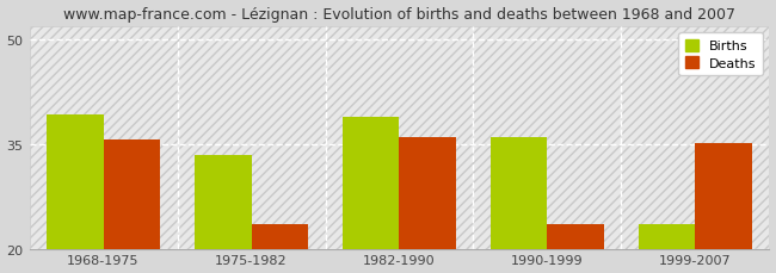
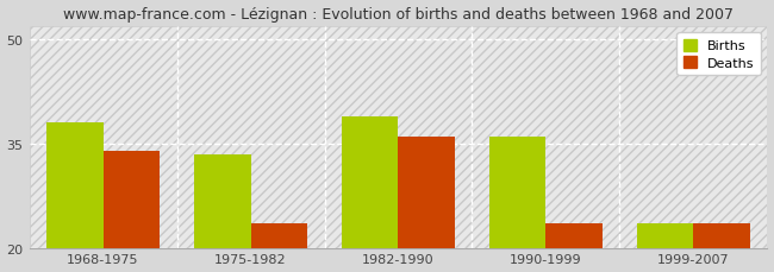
Births/1968-1975: 39.2 -> 38.0
Deaths/1968-1975: 35.6 -> 34.0
Deaths/1999-2007: 35.2 -> 23.5
